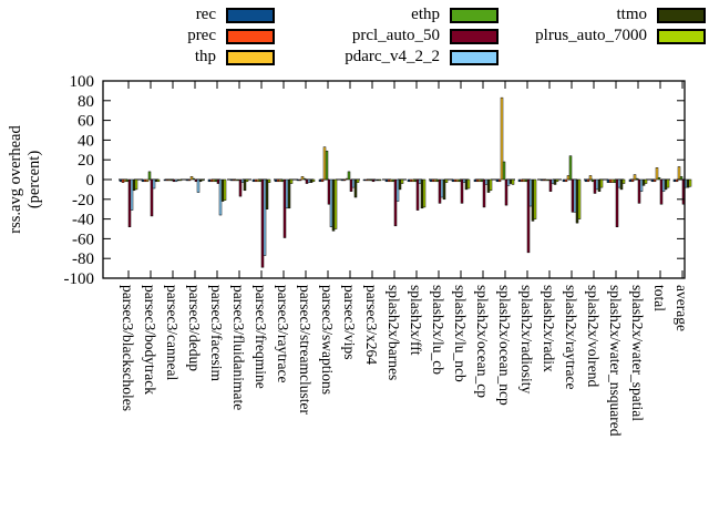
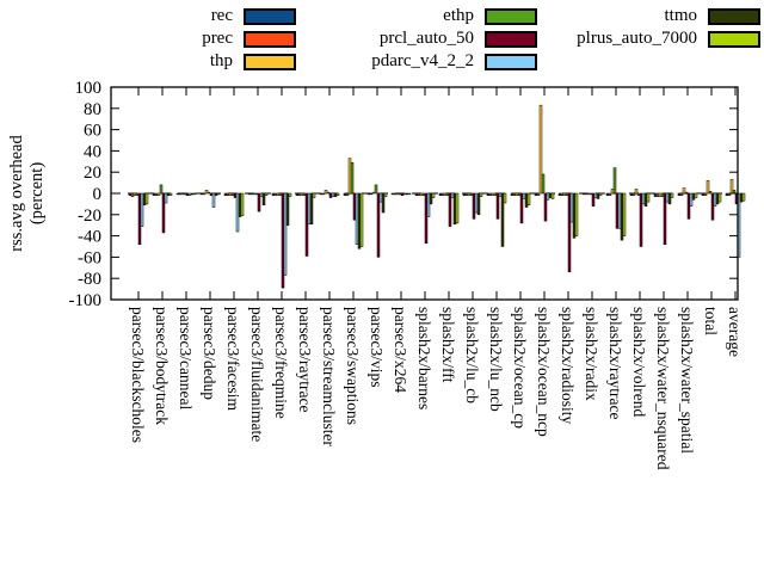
prcl_auto_50/parsec3/vips: -10 -> -60
ttmo/splash2x/lu_ncb: -10 -> -50
prcl_auto_50/splash2x/volrend: -10 -> -50
prcl_auto_50/average: -20 -> -10
pdarc_v4_2_2/average: -10 -> -60
